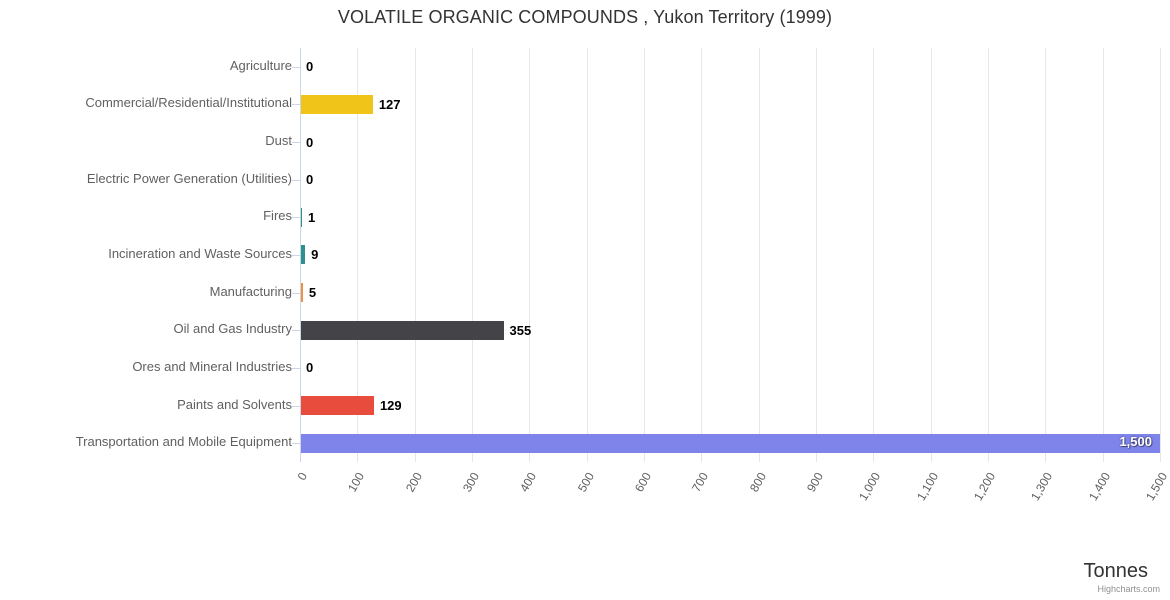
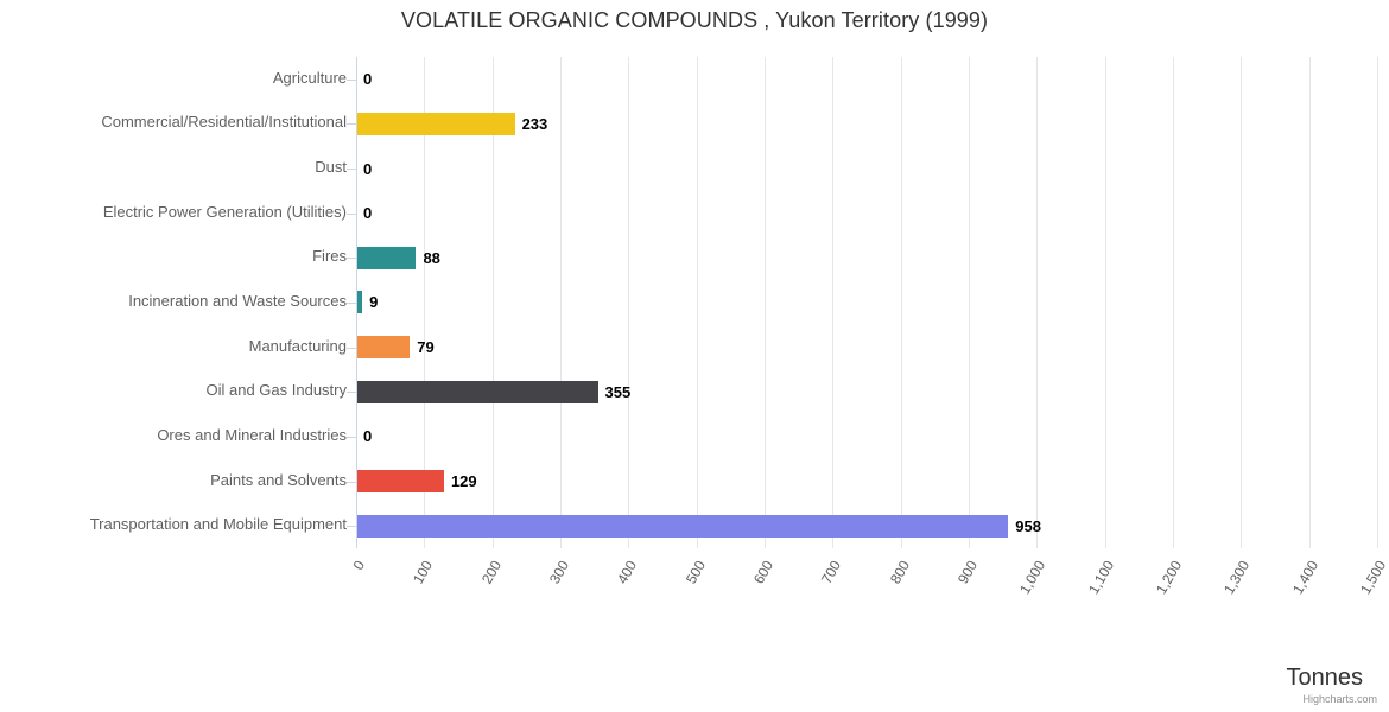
Commercial/Residential/Institutional: 127 -> 233
Fires: 1 -> 88
Manufacturing: 5 -> 79
Transportation and Mobile Equipment: 1,500 -> 958
